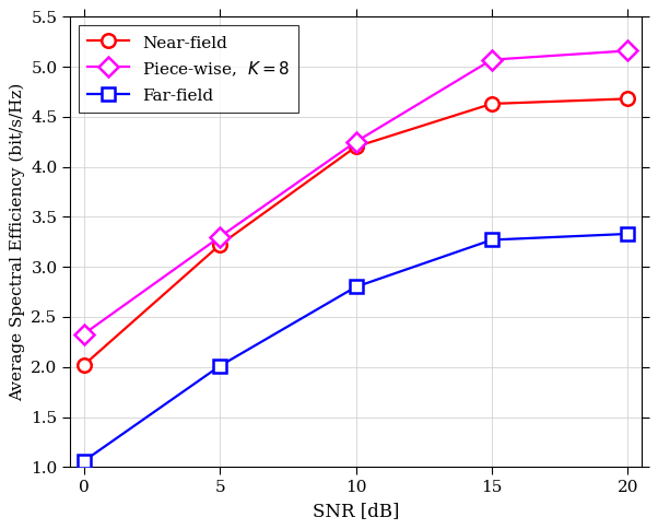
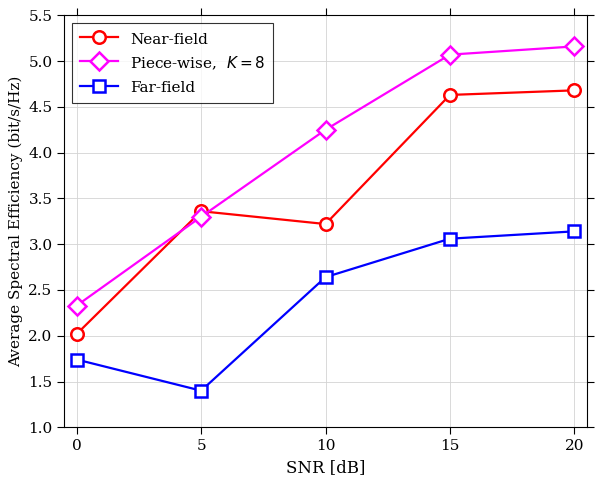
Far-field/0: 1.06 -> 1.74
Near-field/5: 3.22 -> 3.36
Far-field/5: 2.01 -> 1.40
Near-field/10: 4.20 -> 3.22
Far-field/10: 2.80 -> 2.64
Far-field/15: 3.27 -> 3.06
Far-field/20: 3.33 -> 3.14
